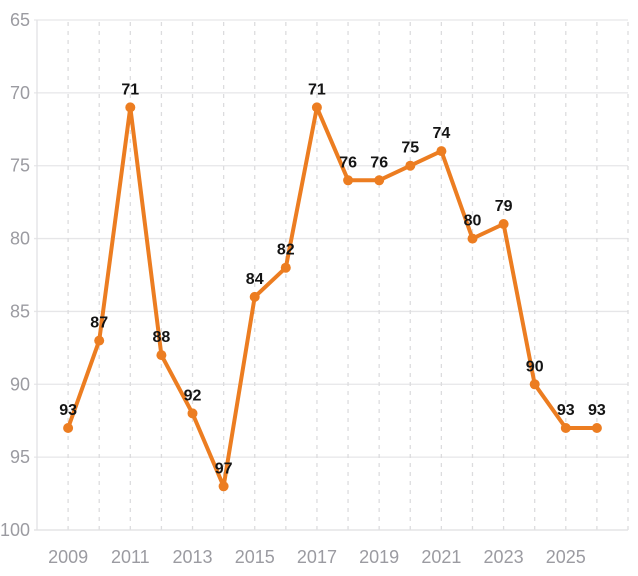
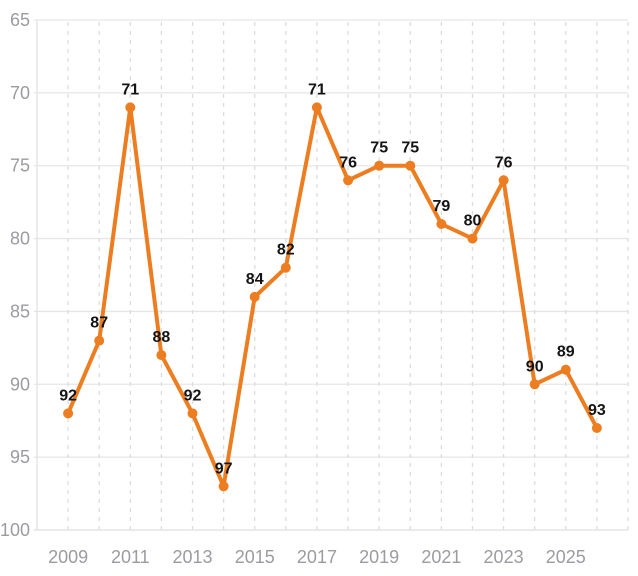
2009: 93 -> 92
2019: 76 -> 75
2021: 74 -> 79
2023: 79 -> 76
2025: 93 -> 89
